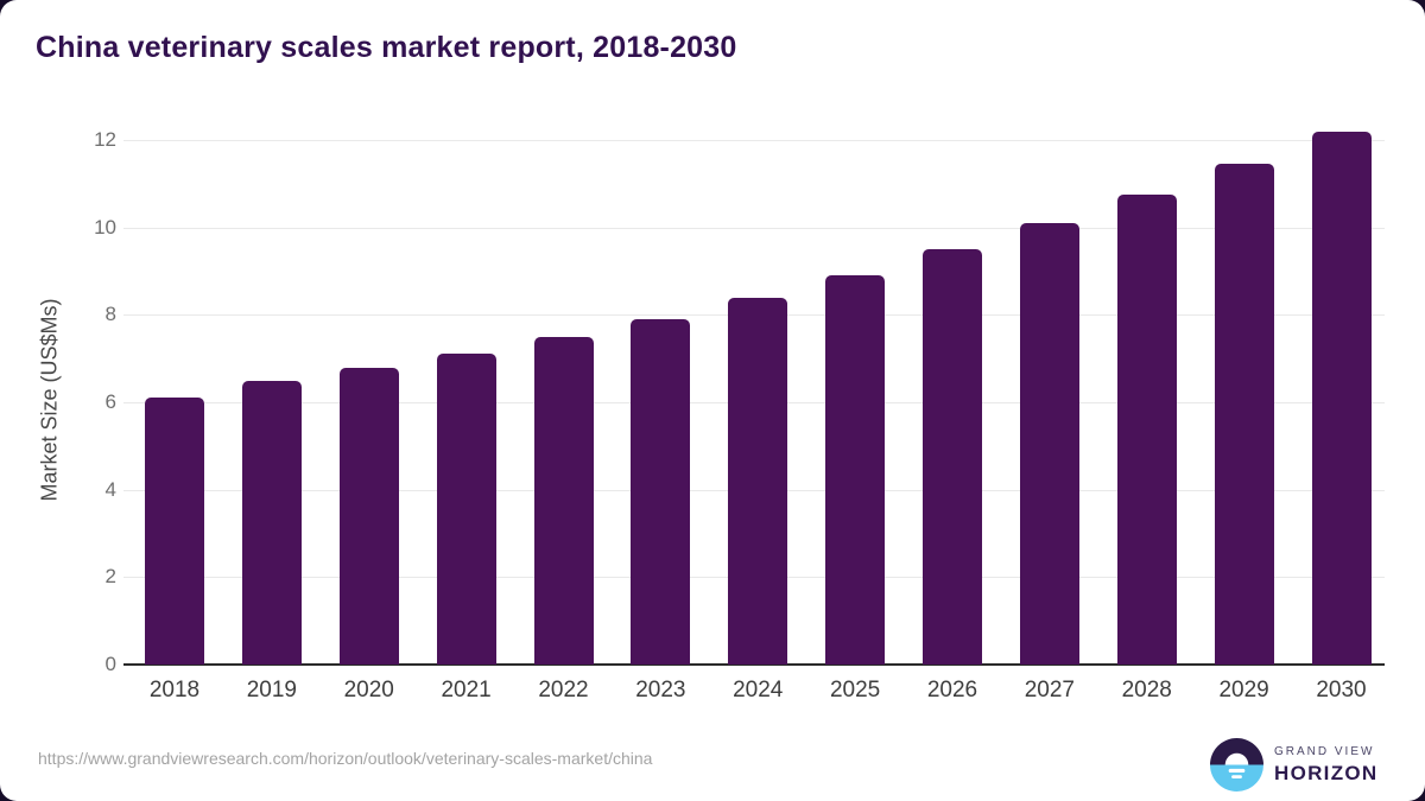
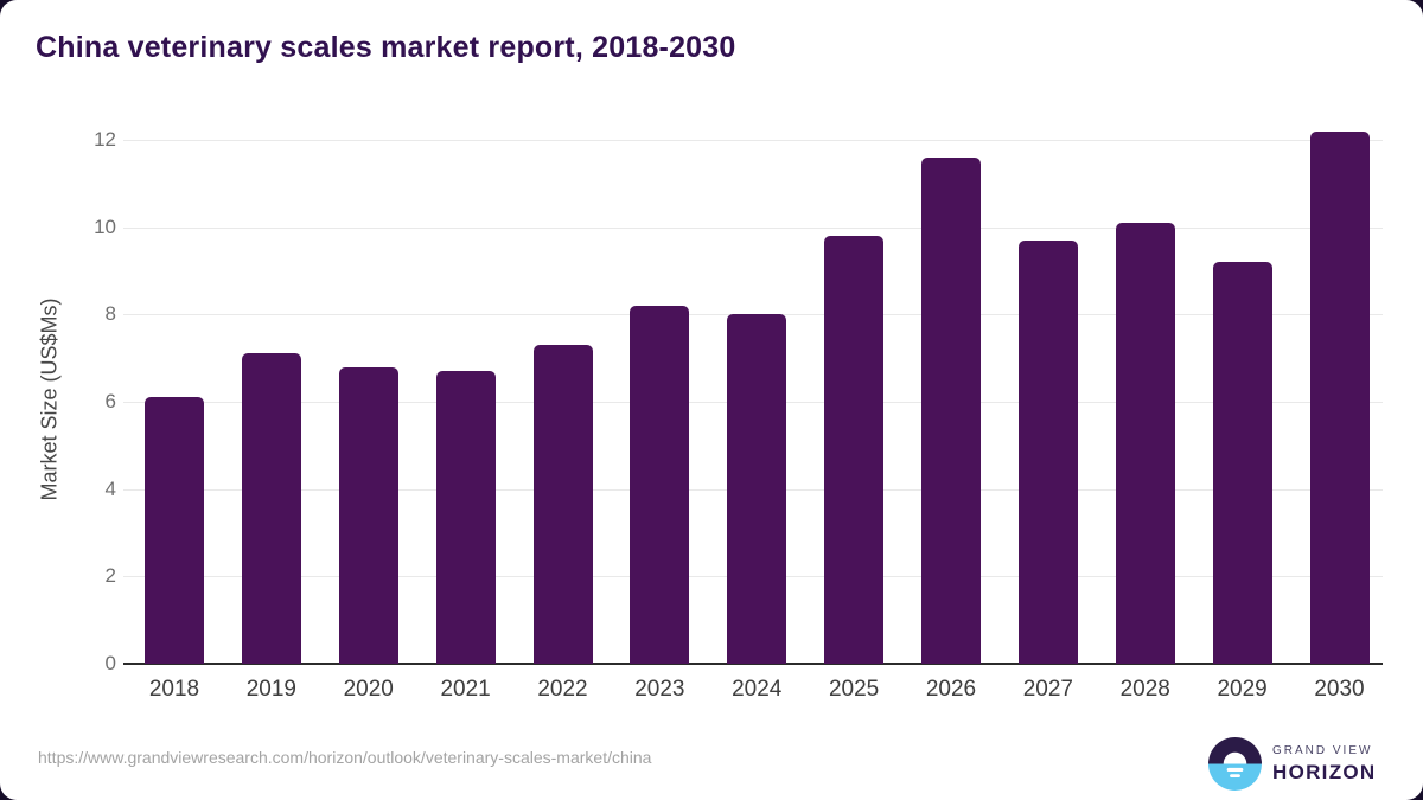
2019: 6.5 -> 7.1
2021: 7.1 -> 6.7
2022: 7.5 -> 7.3
2023: 7.9 -> 8.2
2024: 8.4 -> 8.0
2025: 8.9 -> 9.8
2026: 9.5 -> 11.6
2027: 10.1 -> 9.7
2028: 10.8 -> 10.1
2029: 11.4 -> 9.2
